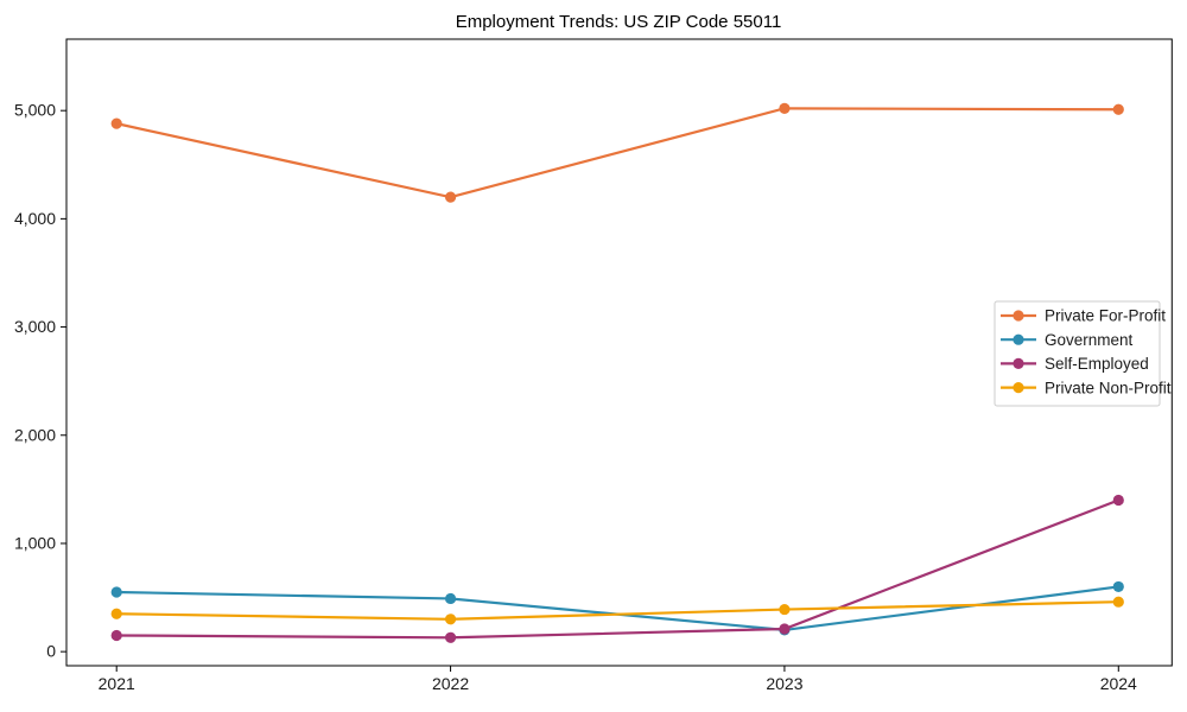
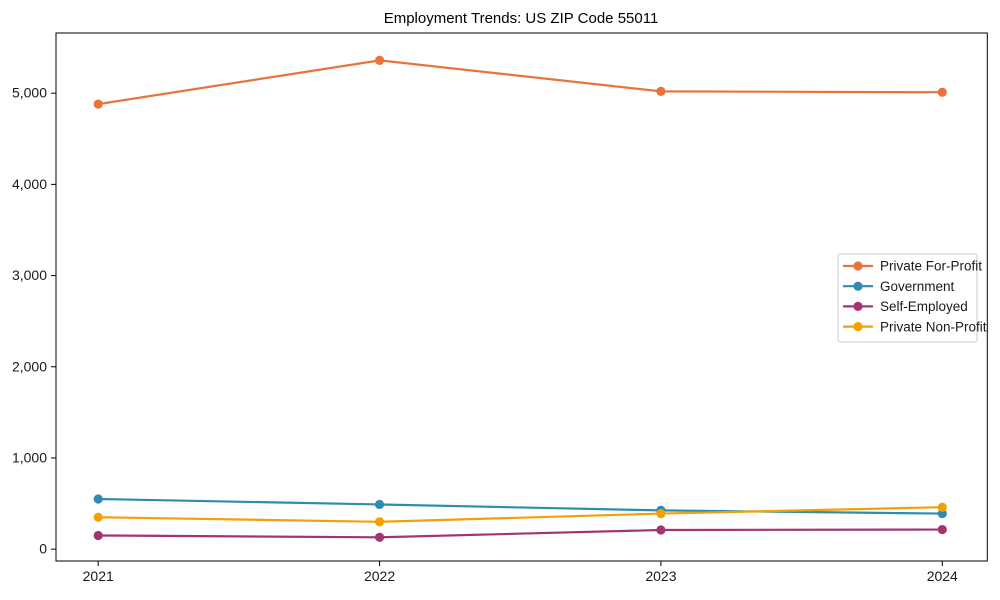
Private For-Profit/2022: 4200 -> 5400
Government/2023: 200 -> 400
Government/2024: 600 -> 400
Self-Employed/2024: 1400 -> 200
